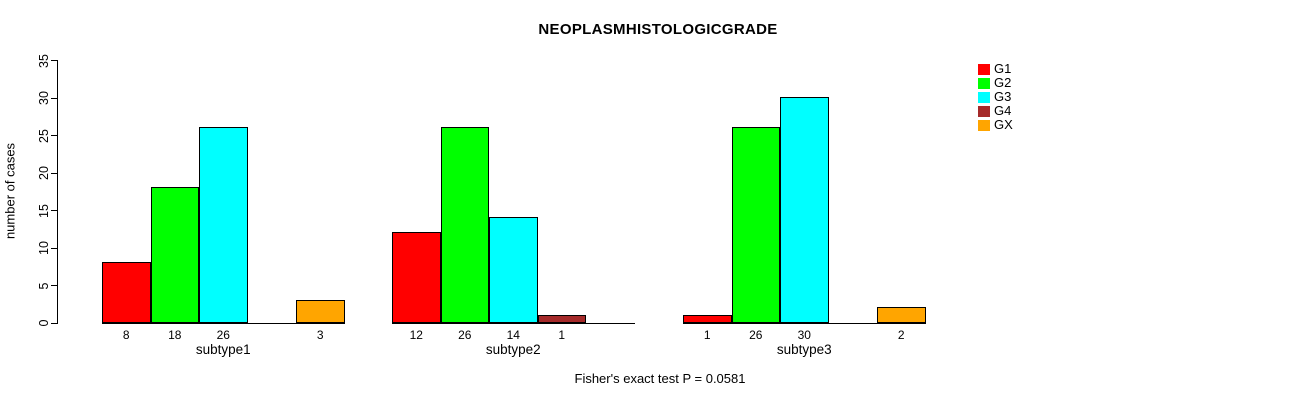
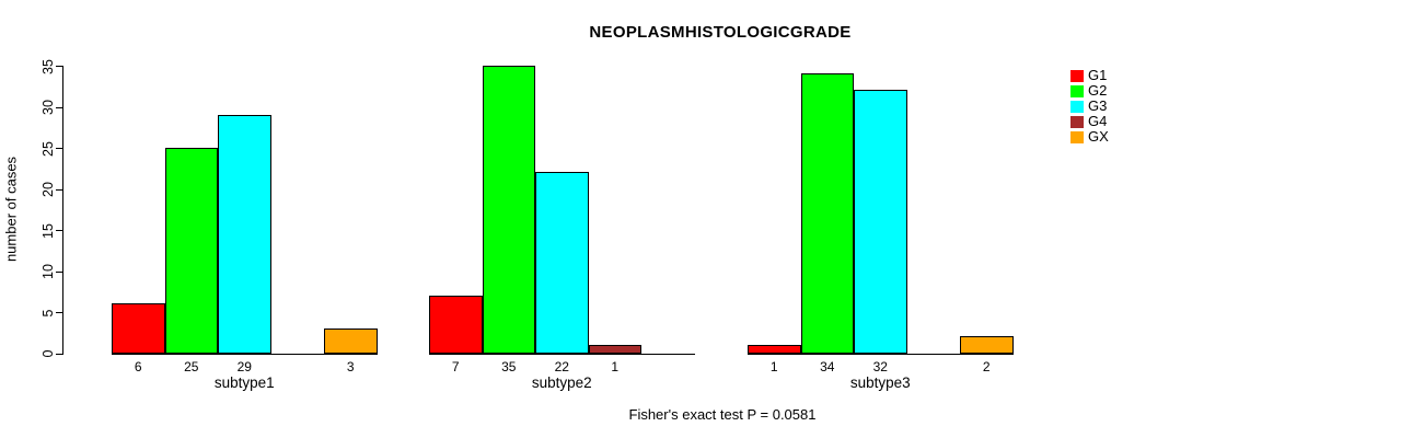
G1/subtype1: 8 -> 6
G2/subtype1: 18 -> 25
G3/subtype1: 26 -> 29
G1/subtype2: 12 -> 7
G2/subtype2: 26 -> 35
G3/subtype2: 14 -> 22
G2/subtype3: 26 -> 34
G3/subtype3: 30 -> 32
